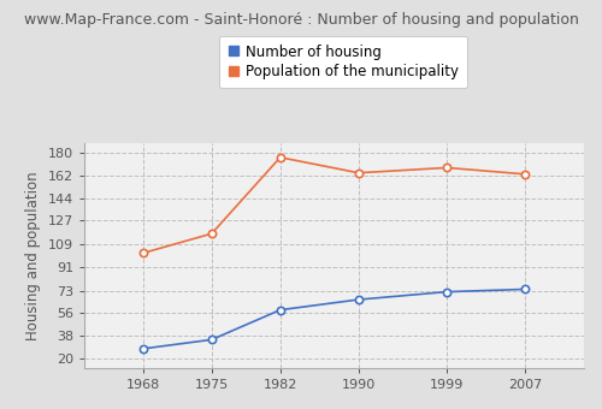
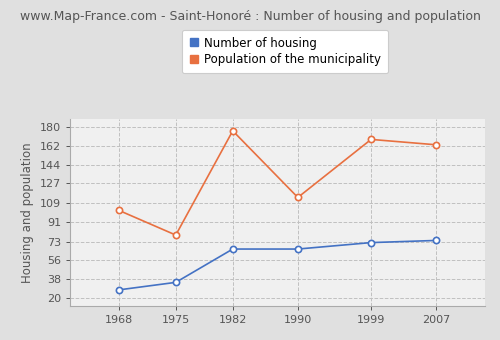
Population of the municipality/1975: 117 -> 79
Number of housing/1982: 58 -> 66
Population of the municipality/1990: 164 -> 114
